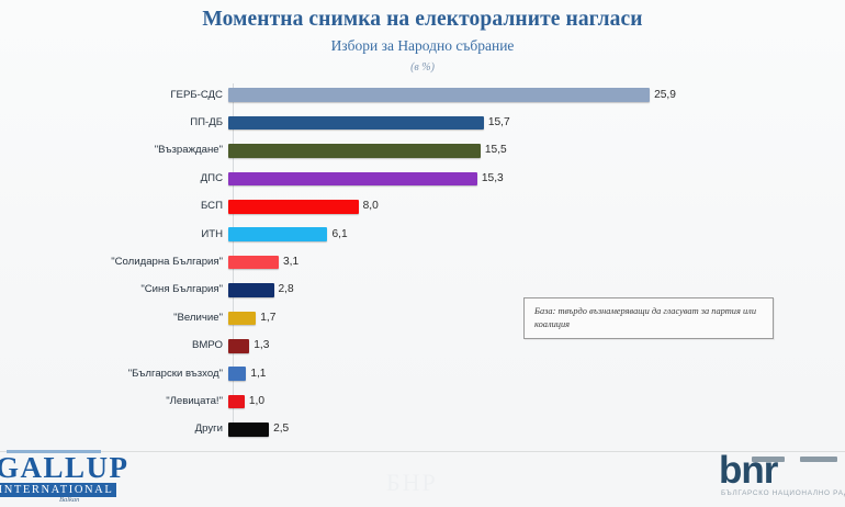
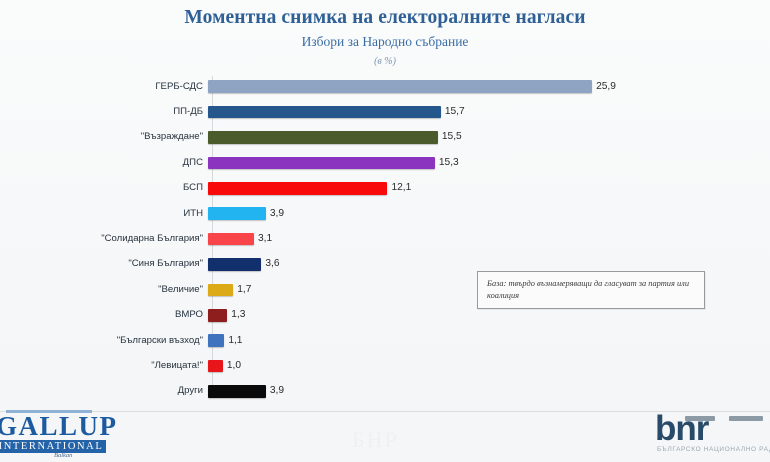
БСП: 8,0 -> 12,1
ИТН: 6,1 -> 3,9
"Синя България": 2,8 -> 3,6
Други: 2,5 -> 3,9
